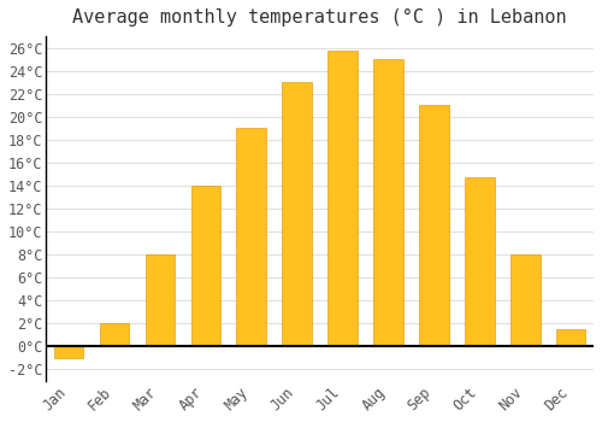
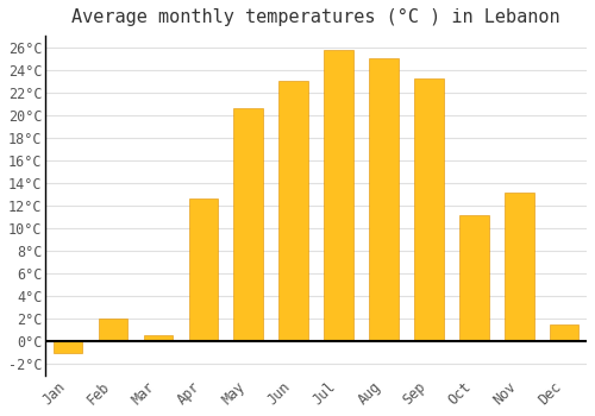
Mar: 8.0°C -> 0.6°C
Apr: 14.0°C -> 12.6°C
May: 19.0°C -> 20.6°C
Sep: 21.0°C -> 23.2°C
Oct: 14.7°C -> 11.2°C
Nov: 8.0°C -> 13.2°C
